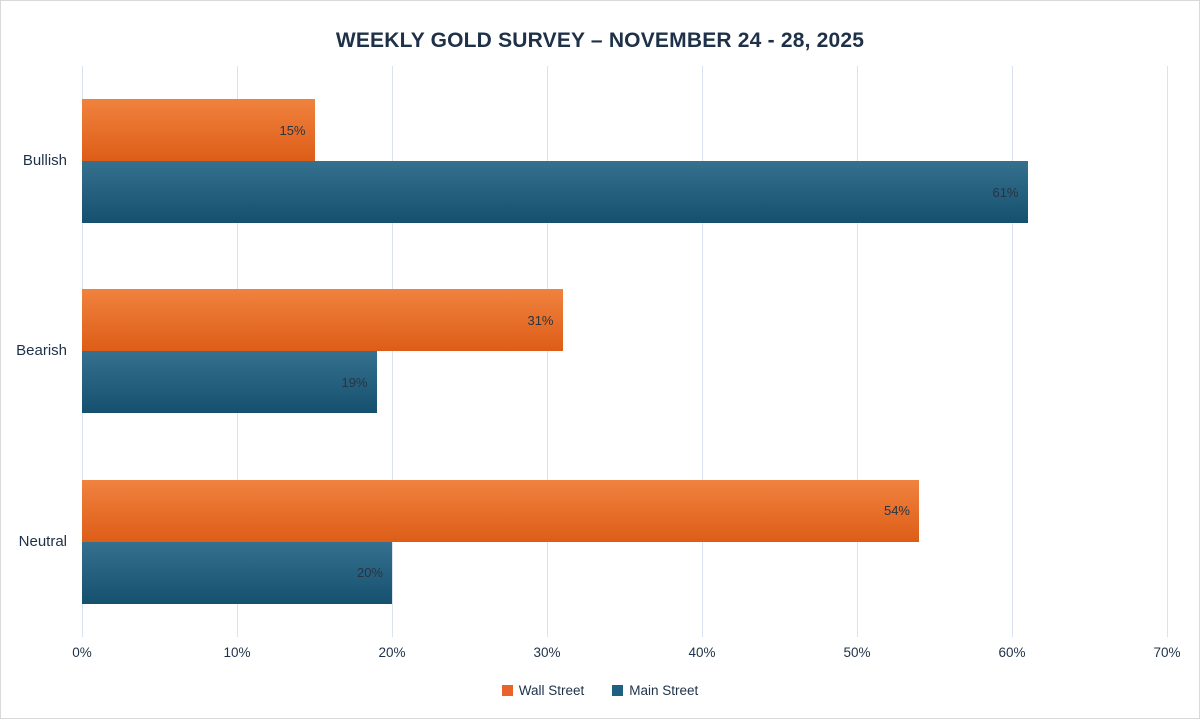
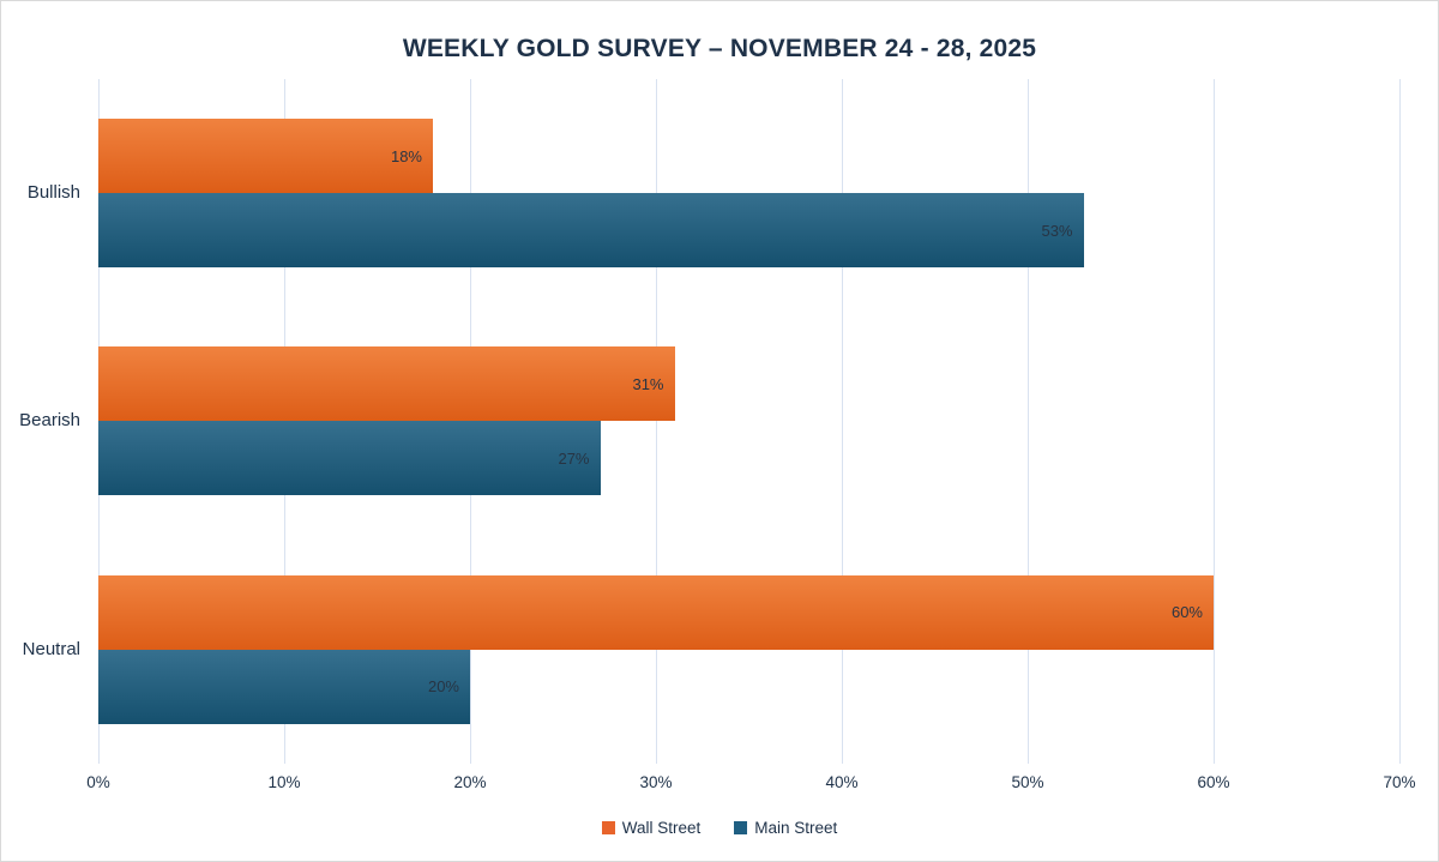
Wall Street/Bullish: 15% -> 18%
Main Street/Bullish: 61% -> 53%
Main Street/Bearish: 19% -> 27%
Wall Street/Neutral: 54% -> 60%
